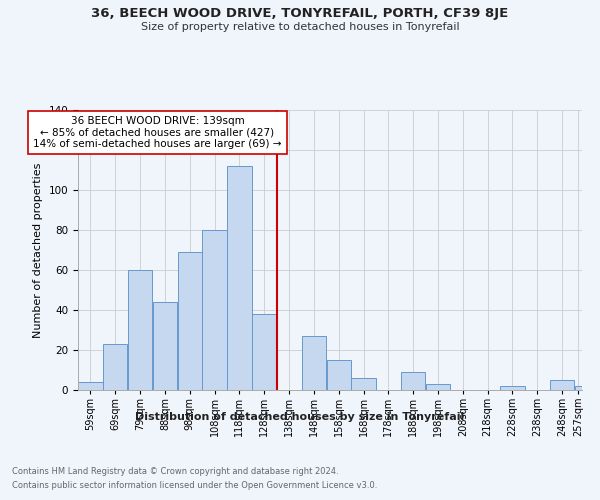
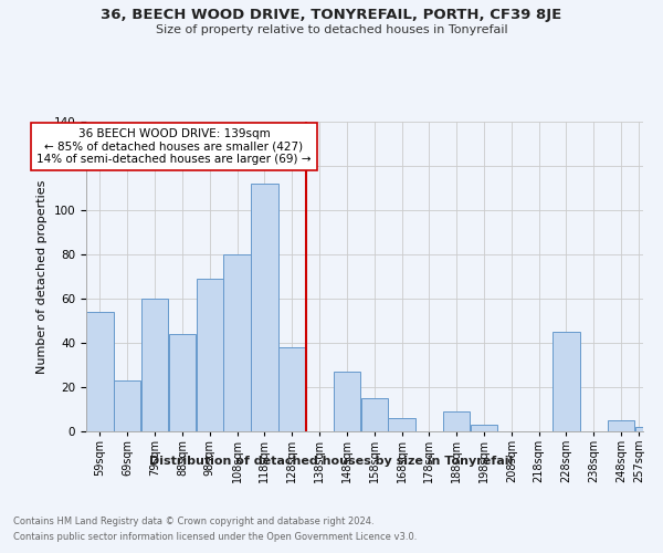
59sqm: 4 -> 54
228sqm: 2 -> 45
